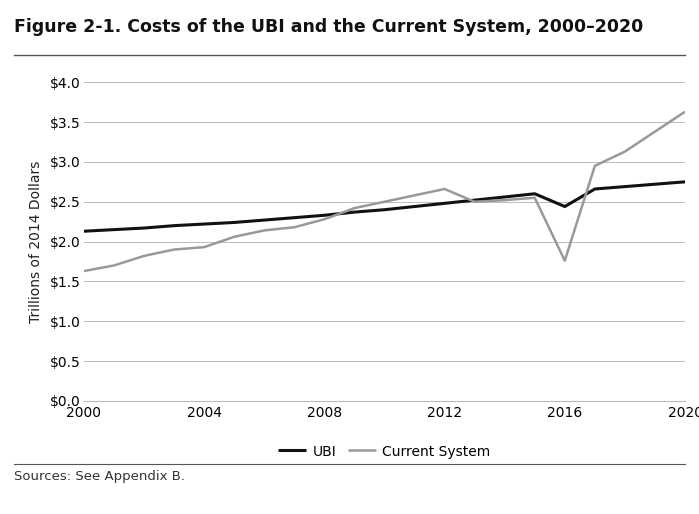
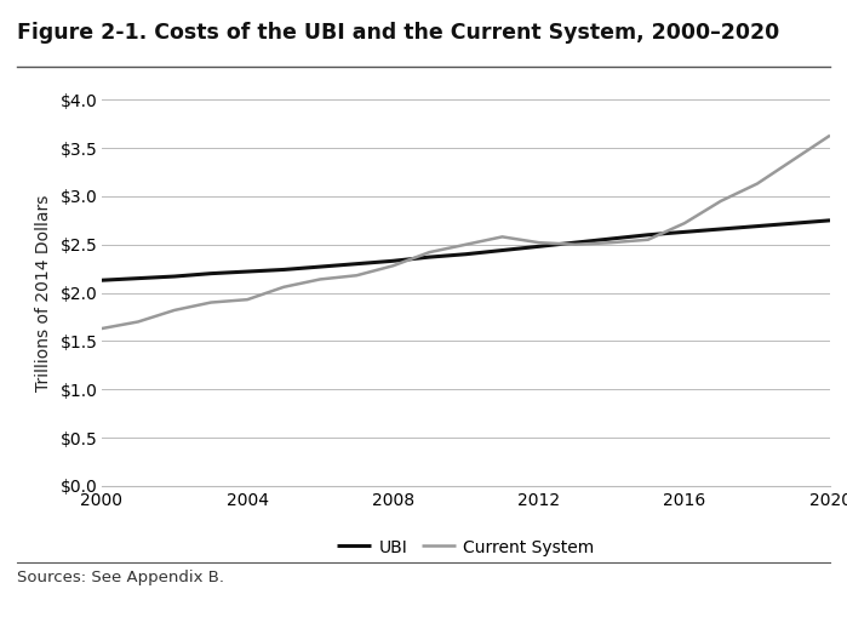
Current System/2012: $2.66 -> $2.52
UBI/2016: $2.44 -> $2.63
Current System/2016: $1.76 -> $2.72
